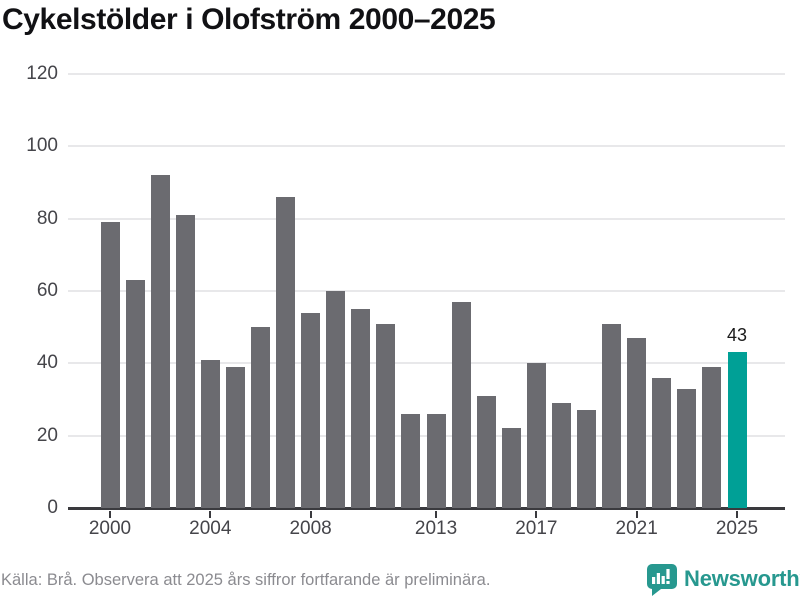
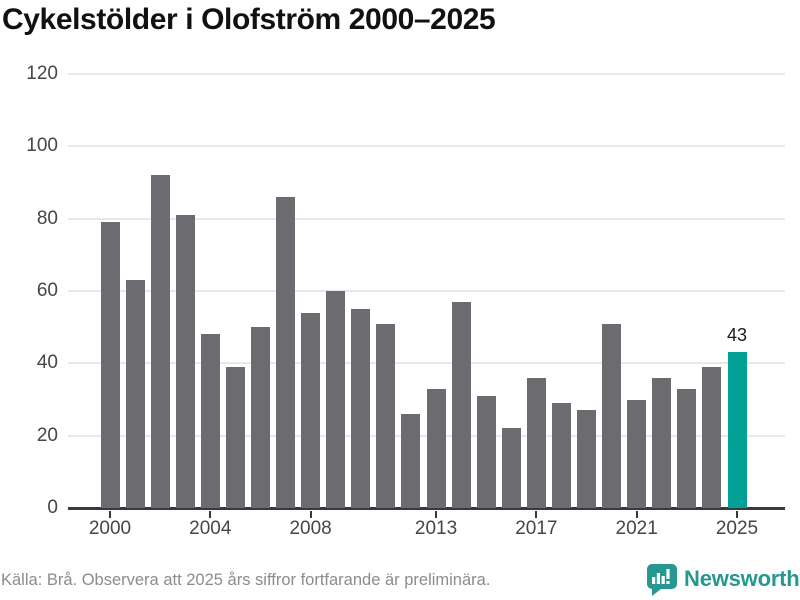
2004: 41 -> 48
2013: 26 -> 33
2017: 40 -> 36
2021: 47 -> 30
